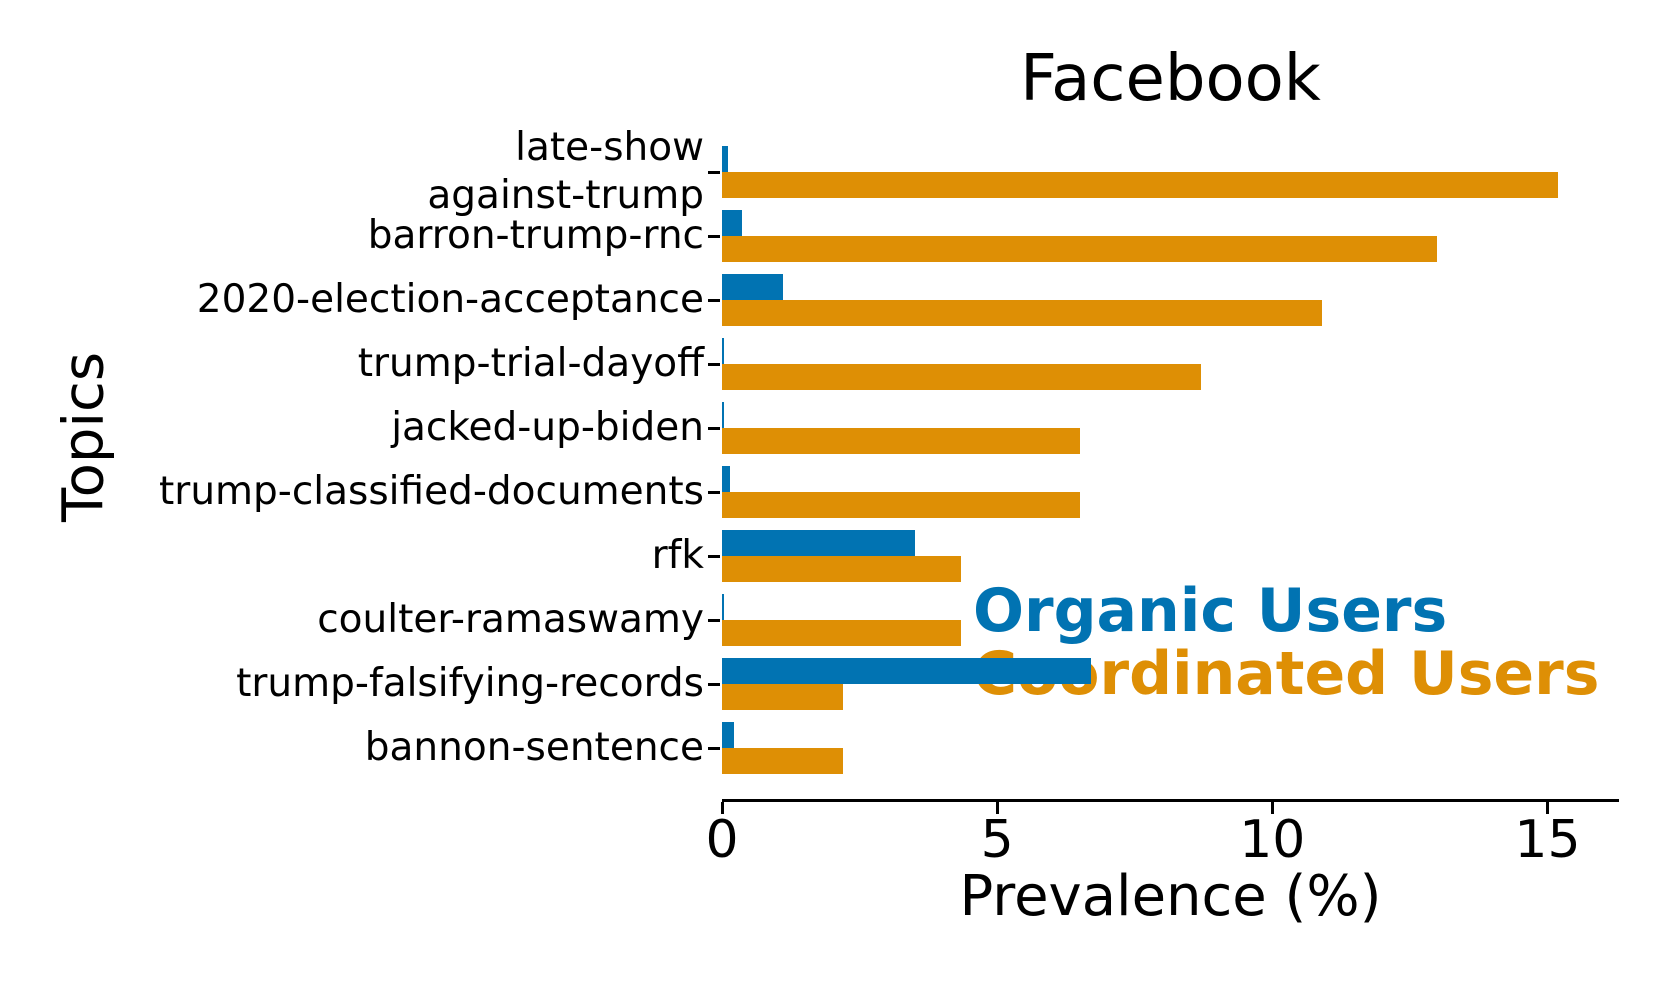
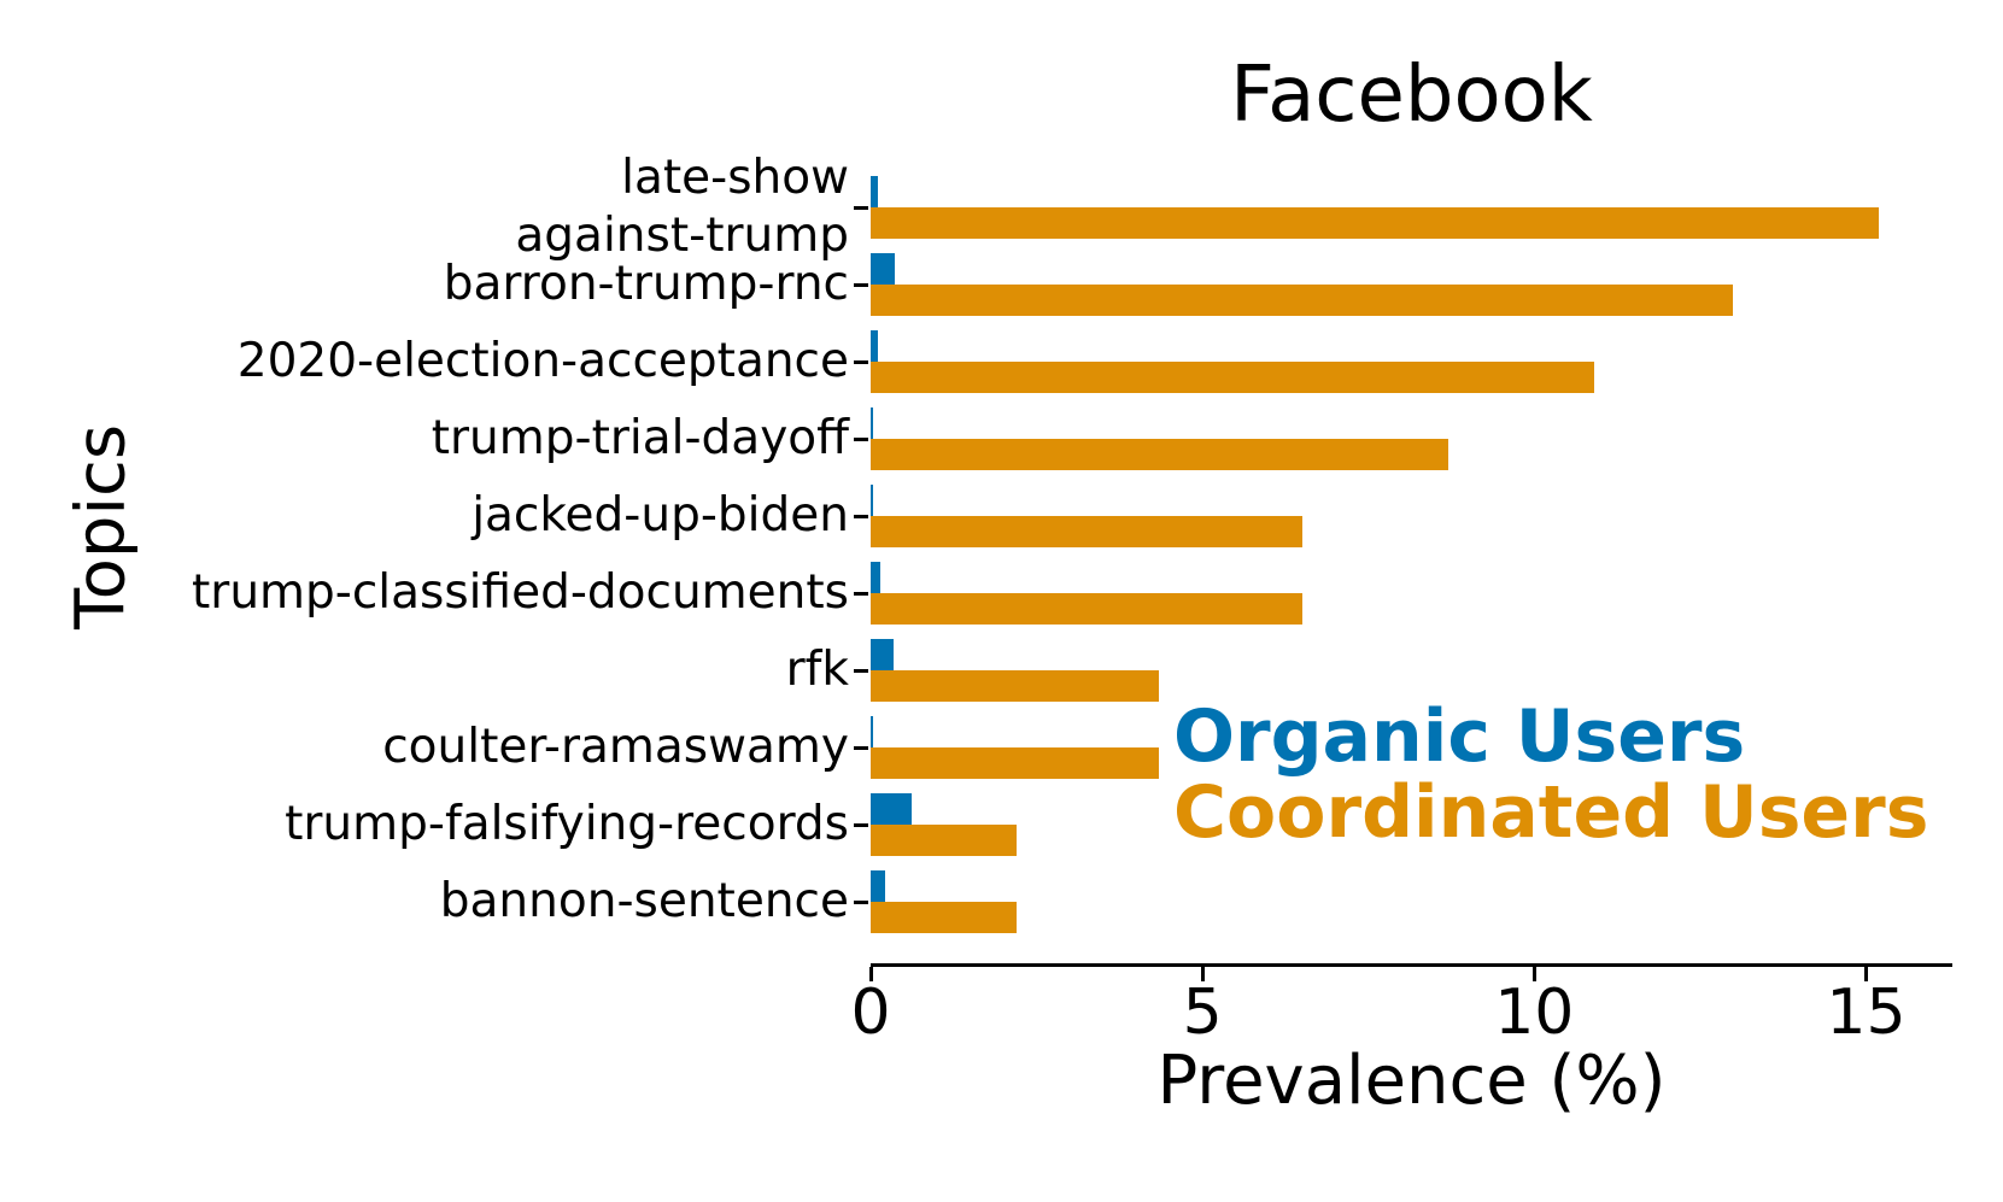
Organic Users/2020-election-acceptance: 1.1 -> 0.1
Organic Users/rfk: 3.5 -> 0.3
Organic Users/trump-falsifying-records: 6.7 -> 0.6
